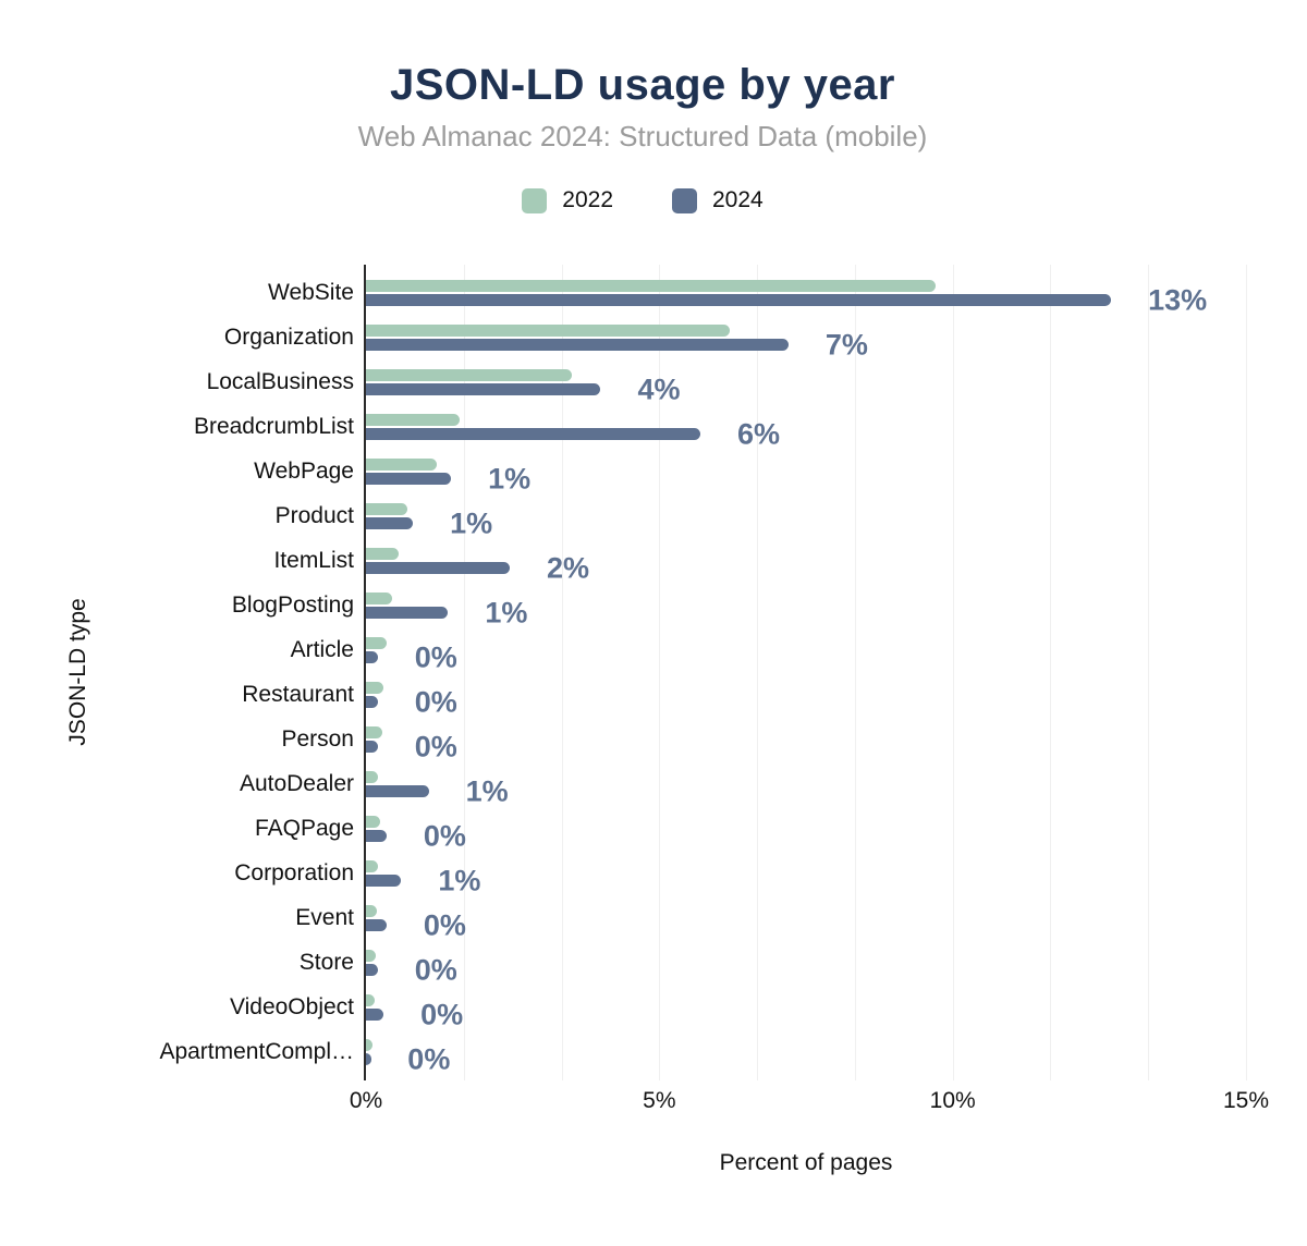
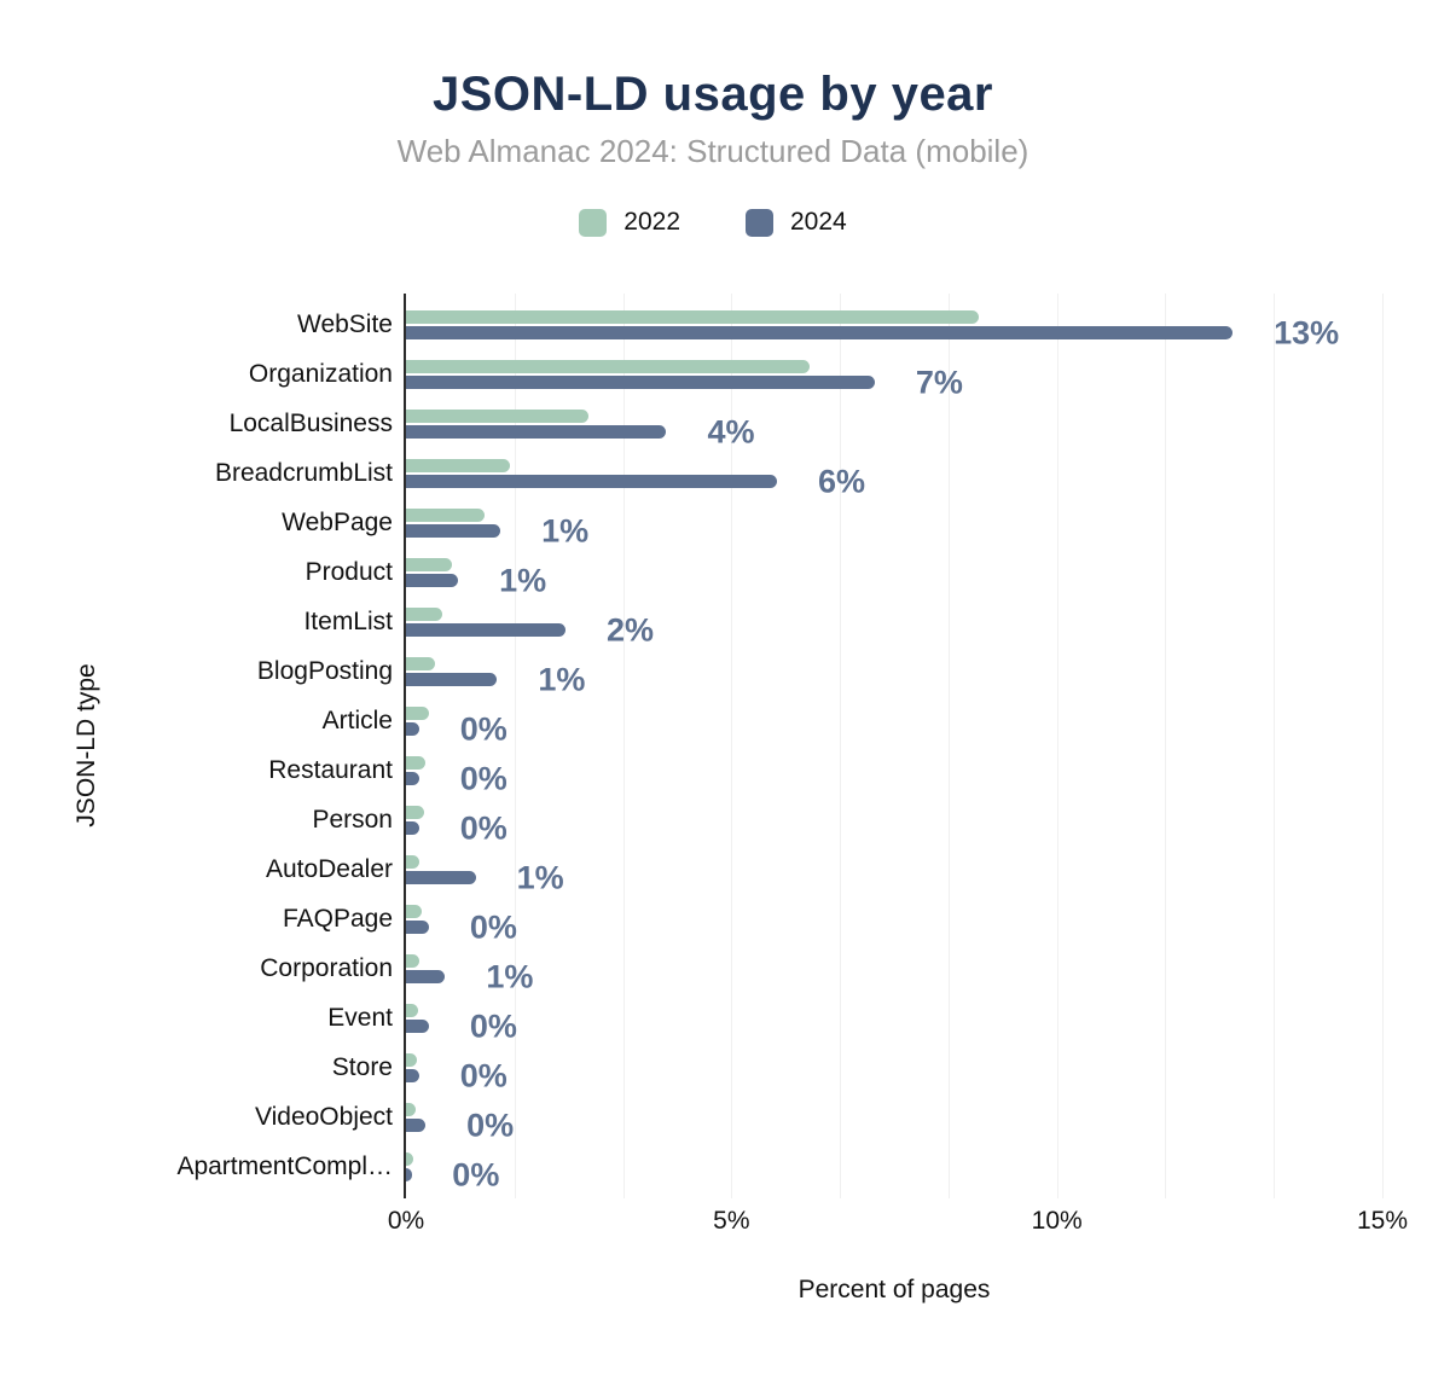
2022/WebSite: 9.7% -> 8.8%
2022/LocalBusiness: 3.5% -> 2.8%
